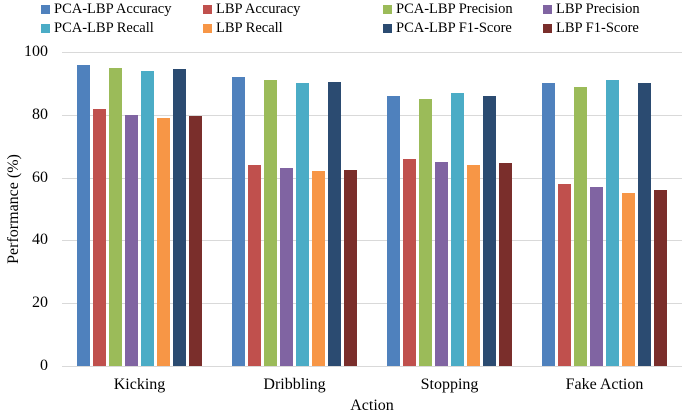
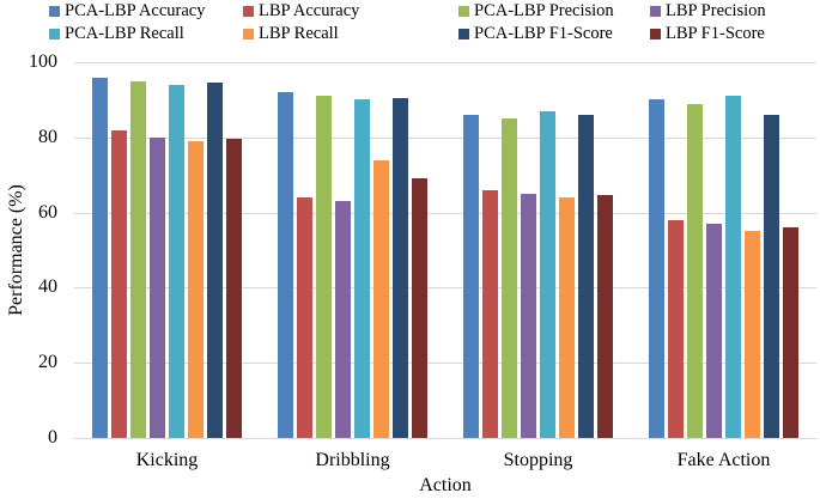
LBP Recall/Dribbling: 62 -> 74
LBP F1-Score/Dribbling: 62 -> 69
PCA-LBP F1-Score/Fake Action: 90 -> 86
